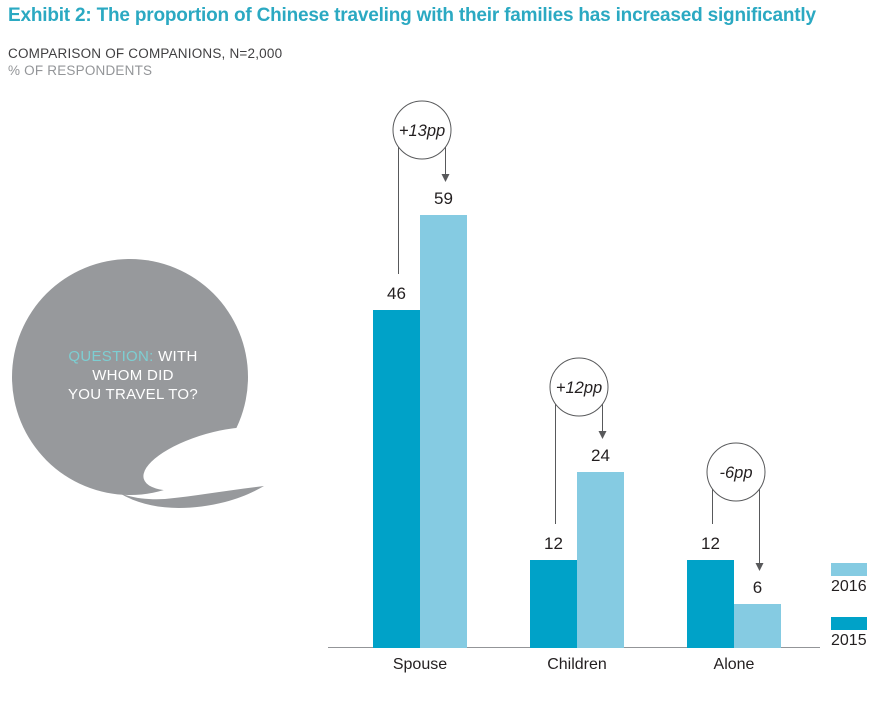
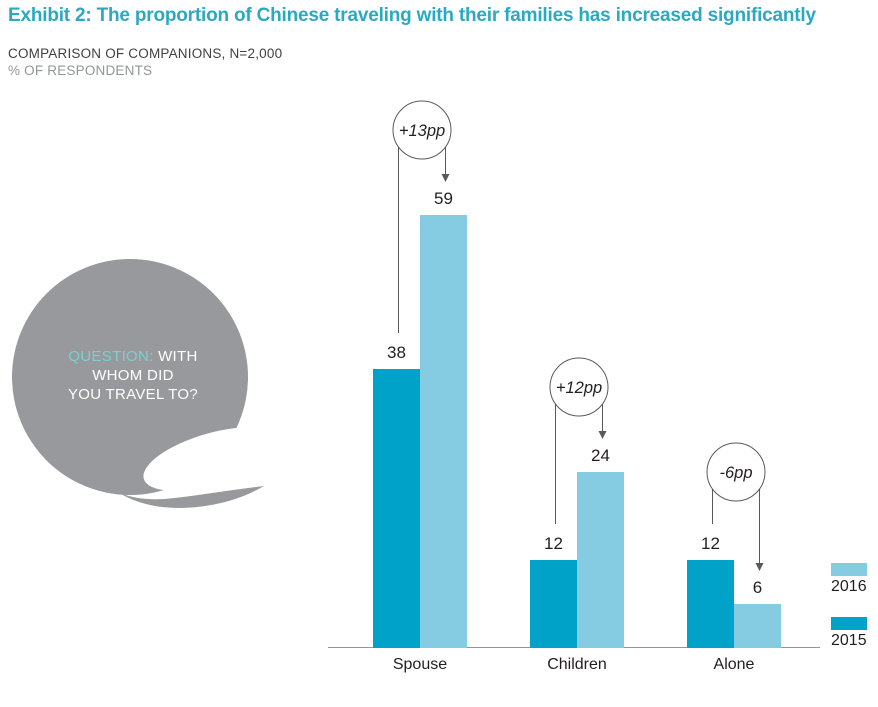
2015/Spouse: 46 -> 38
